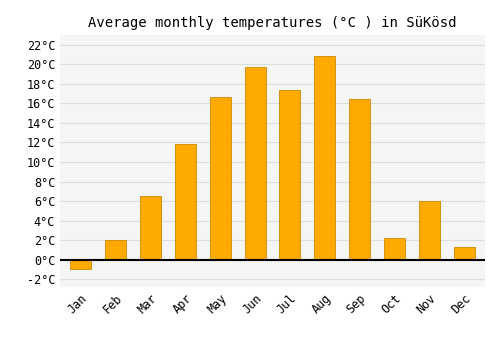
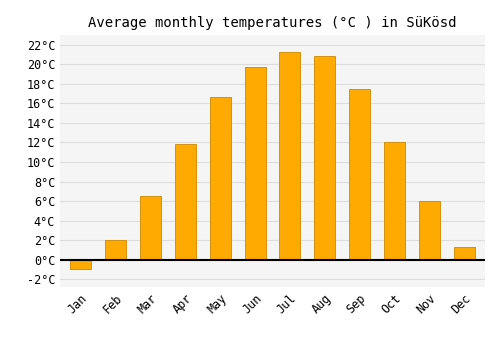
Jul: 17.4°C -> 21.3°C
Sep: 16.4°C -> 17.5°C
Oct: 2.2°C -> 12.0°C
